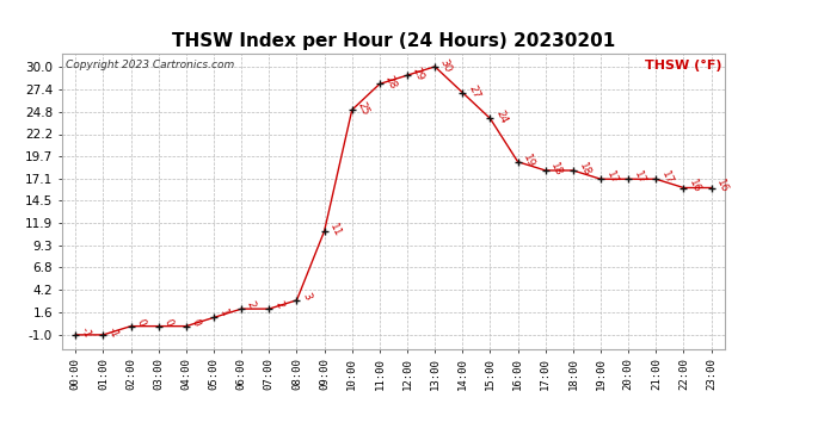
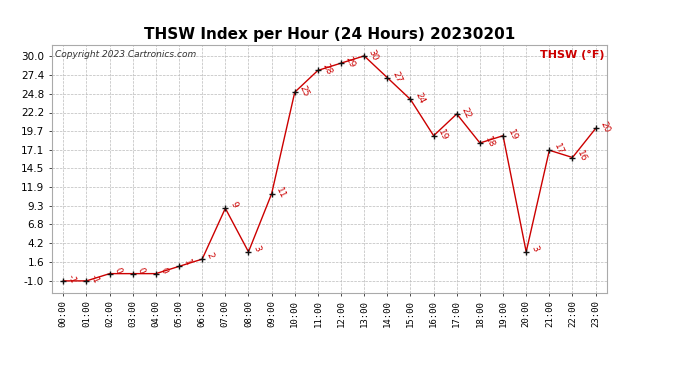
07:00: 2 -> 9
17:00: 18 -> 22
19:00: 17 -> 19
20:00: 17 -> 3
23:00: 16 -> 20
